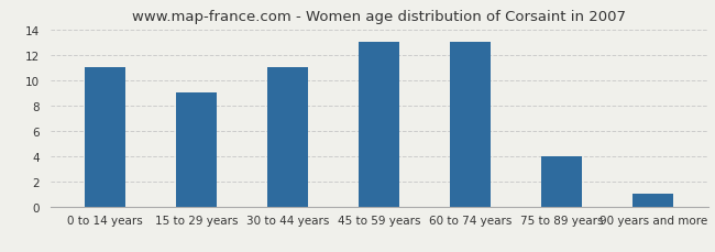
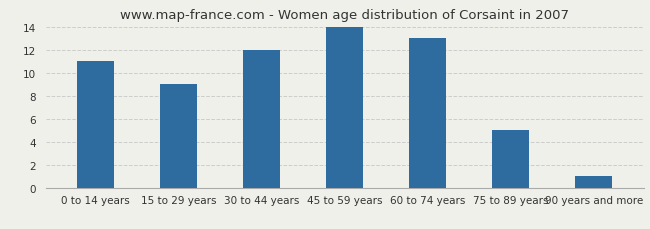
30 to 44 years: 11 -> 12
45 to 59 years: 13 -> 14
75 to 89 years: 4 -> 5
